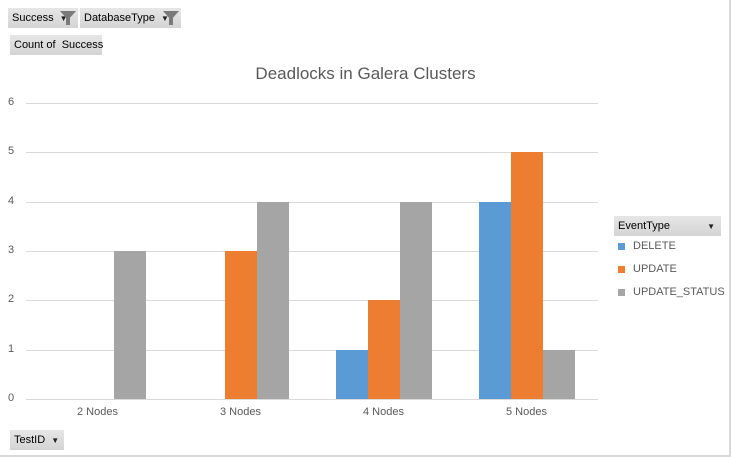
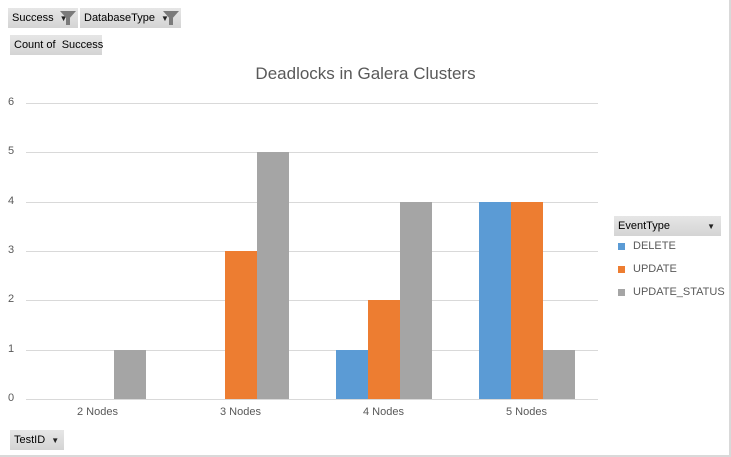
UPDATE_STATUS/2 Nodes: 3 -> 1
UPDATE_STATUS/3 Nodes: 4 -> 5
UPDATE/5 Nodes: 5 -> 4
